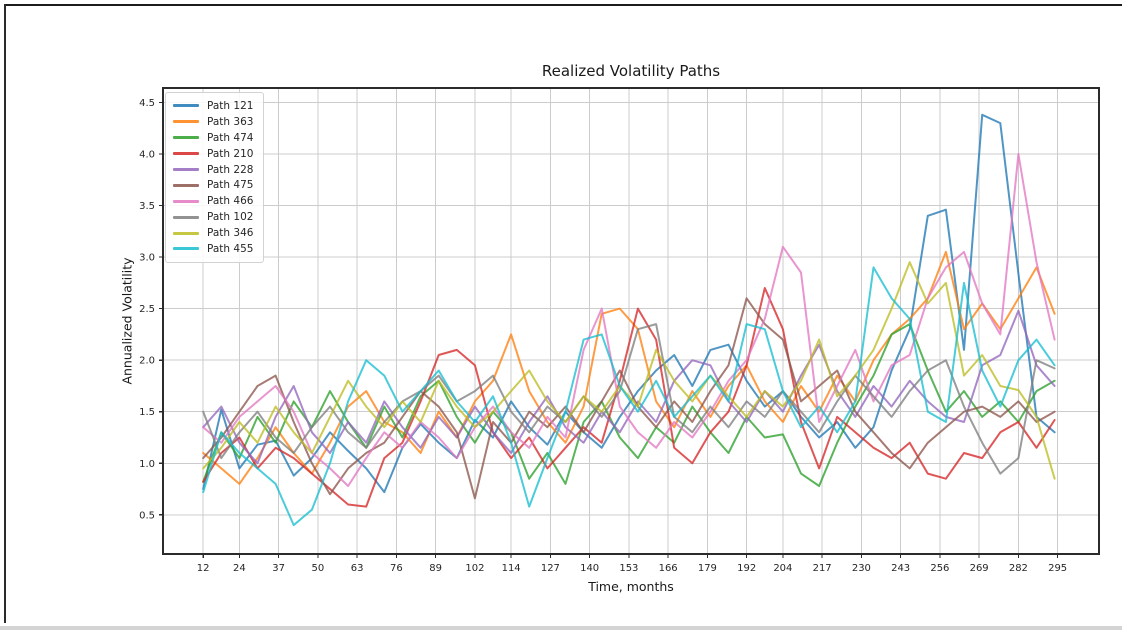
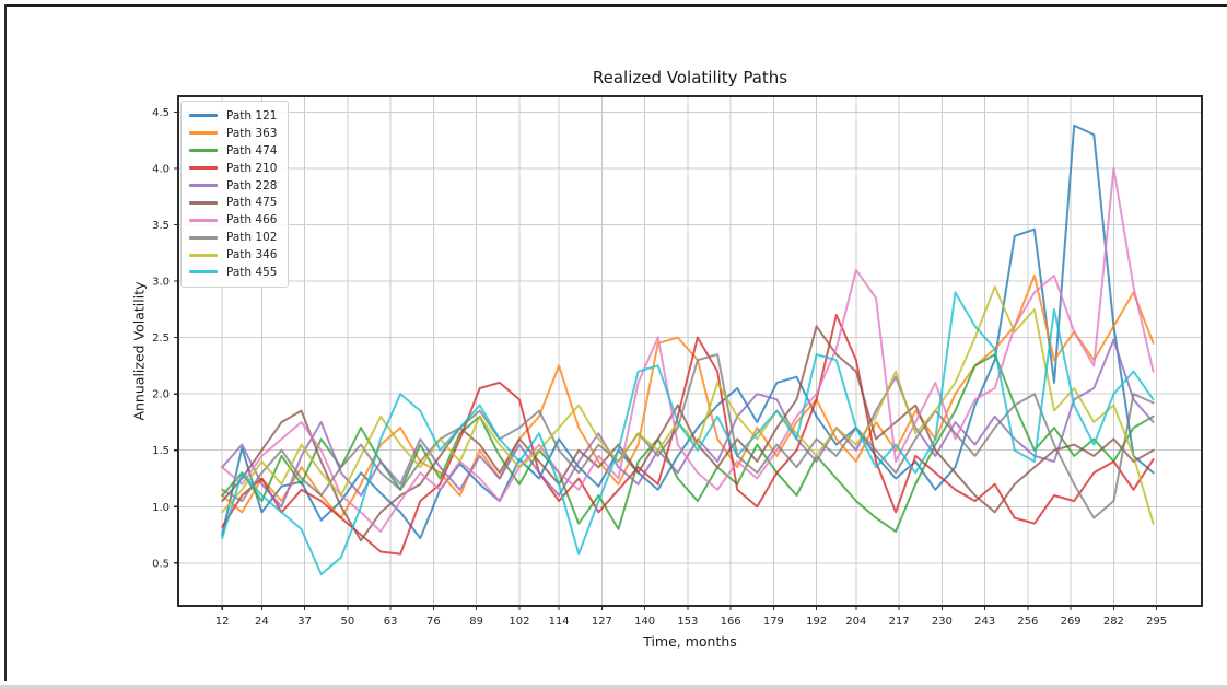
Path 474/12: 0.82 -> 1.10
Path 102/12: 1.50 -> 1.15
Path 363/24: 0.80 -> 1.25
Path 475/102: 0.66 -> 1.60
Path 474/204: 1.28 -> 1.05
Path 121/282: 2.84 -> 2.60
Path 346/282: 1.71 -> 1.90
